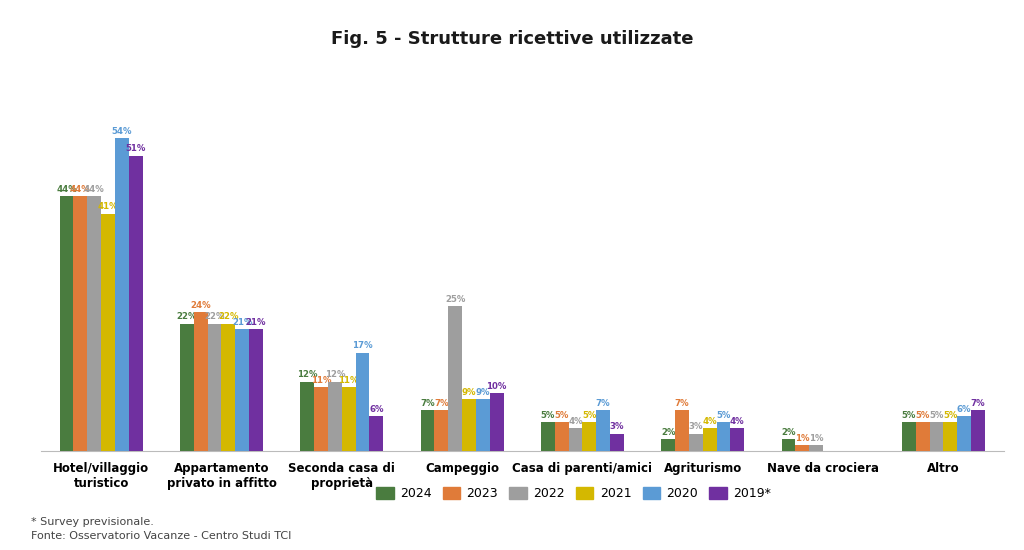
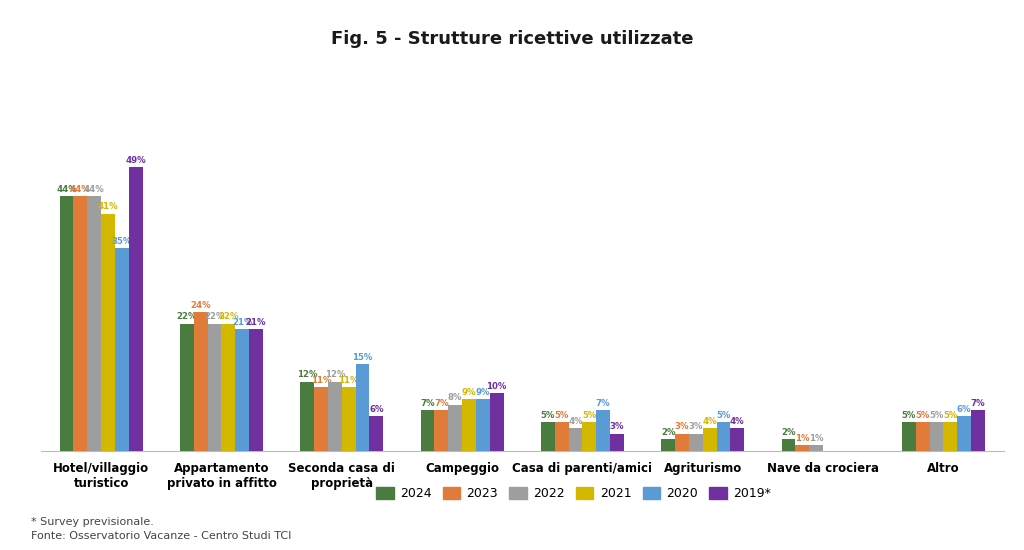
2020/Hotel/villaggio turistico: 54% -> 35%
2019*/Hotel/villaggio turistico: 51% -> 49%
2020/Seconda casa di proprietà: 17% -> 15%
2022/Campeggio: 25% -> 8%
2023/Agriturismo: 7% -> 3%
